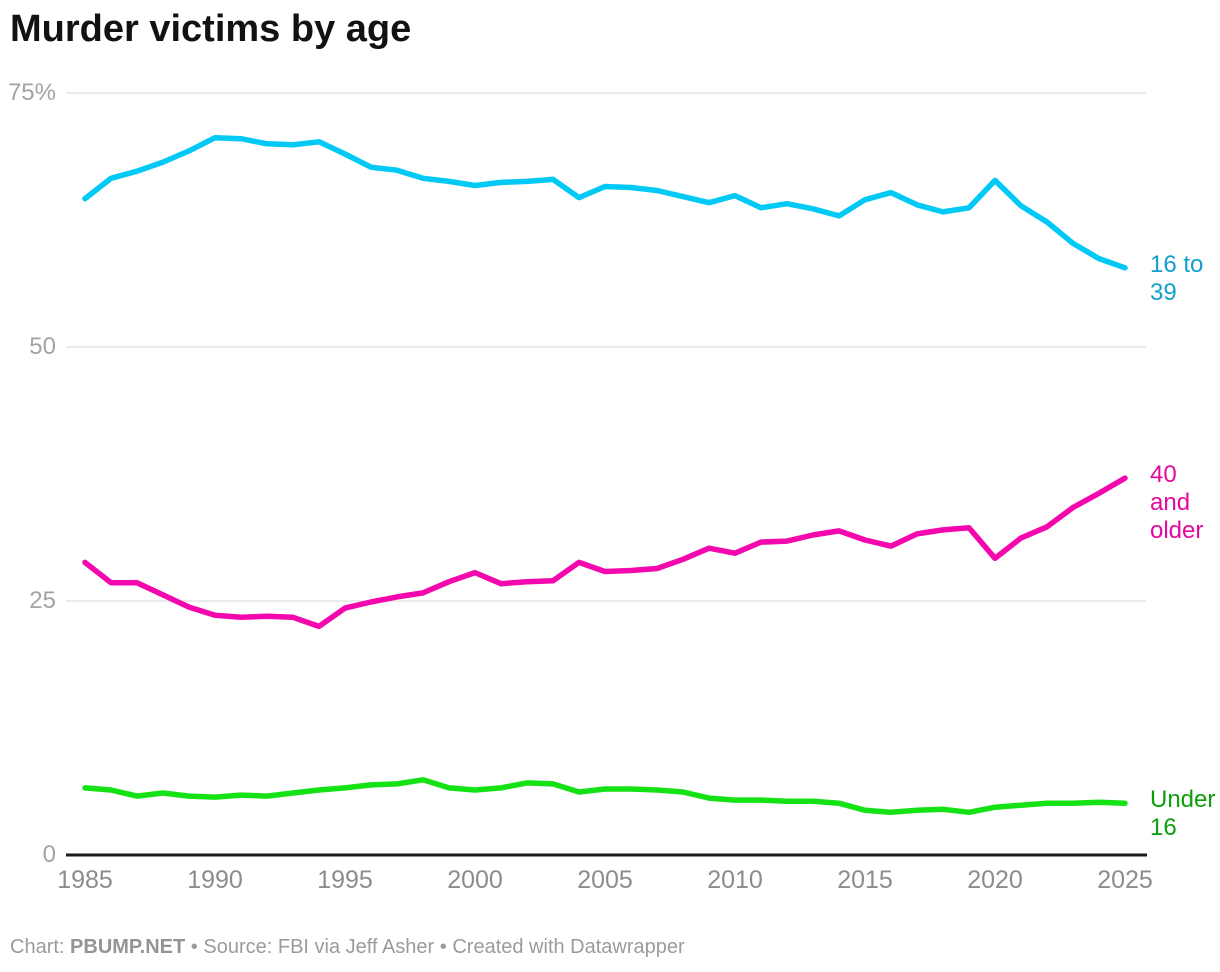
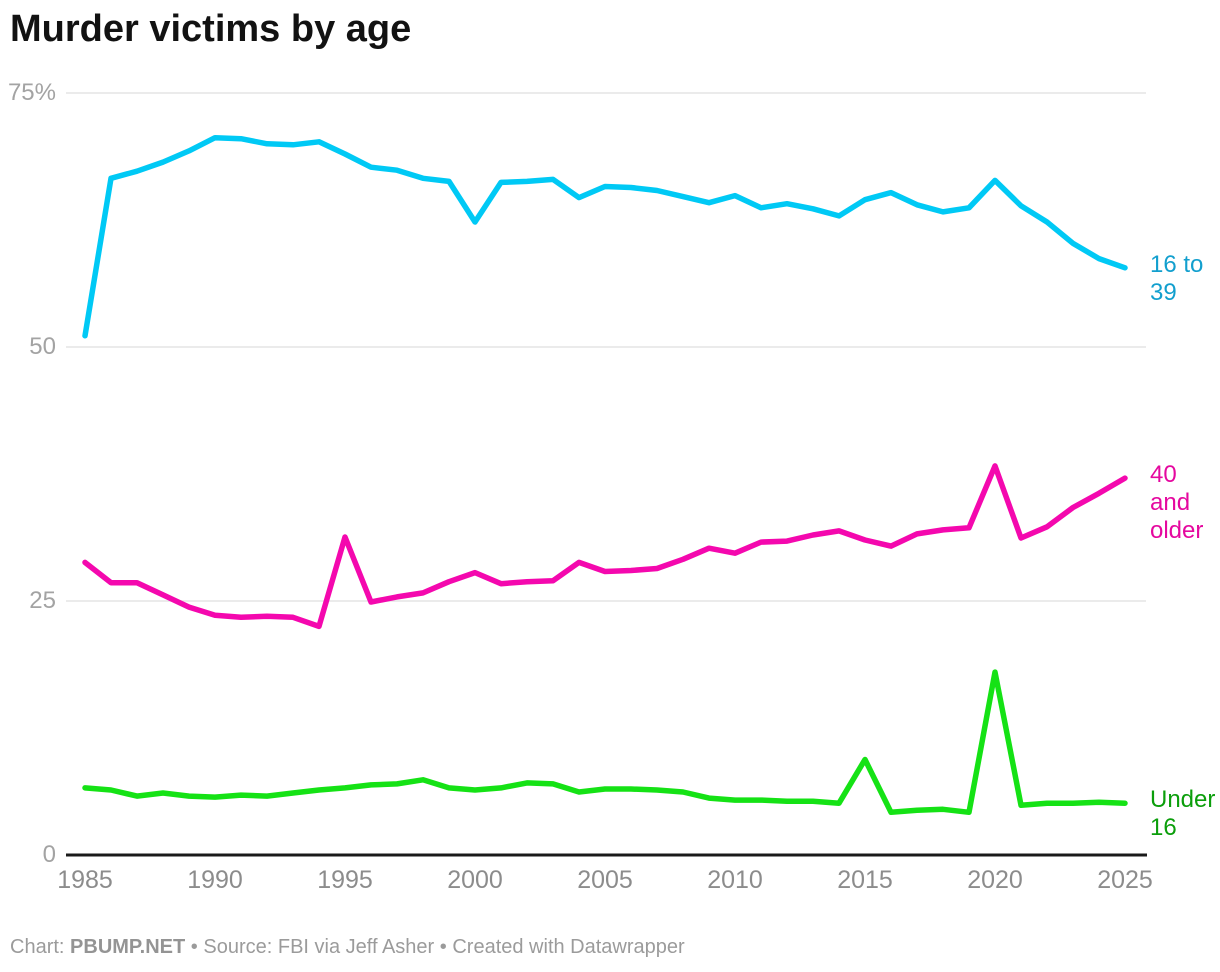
16 to 39/1985: 64.6% -> 51.1%
40 and older/1995: 24.3% -> 31.3%
16 to 39/2000: 65.9% -> 62.3%
Under 16/2015: 4.4% -> 9.4%
40 and older/2020: 29.2% -> 38.3%
Under 16/2020: 4.7% -> 18.0%
